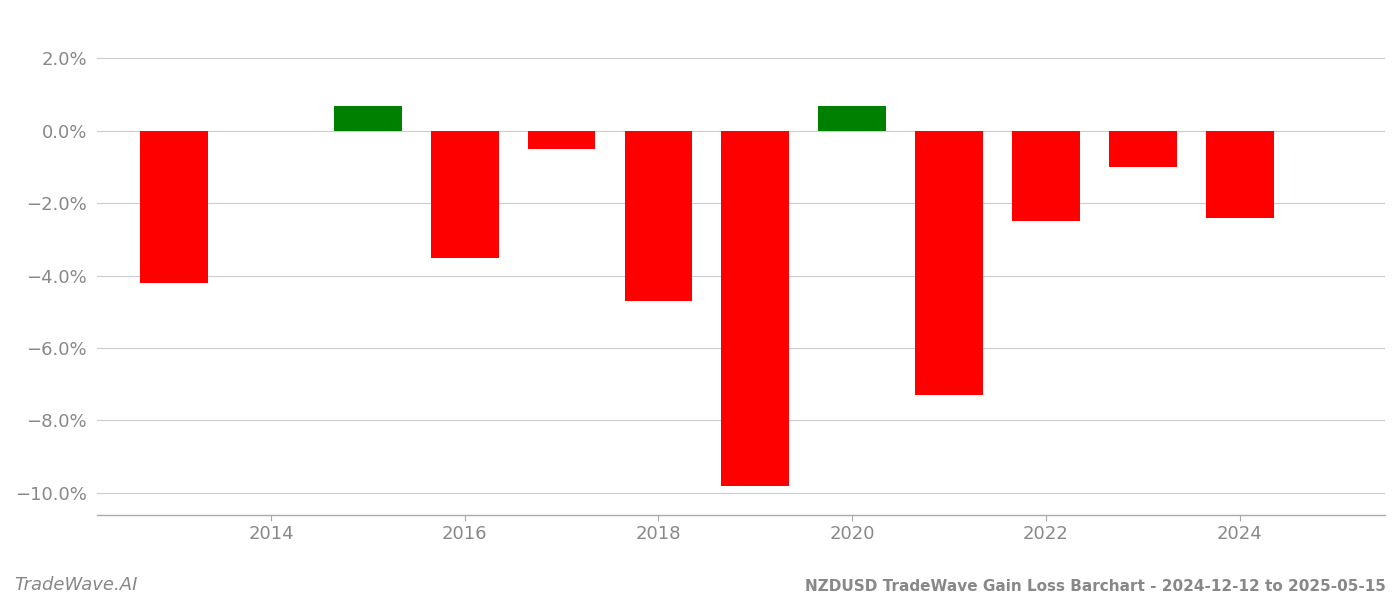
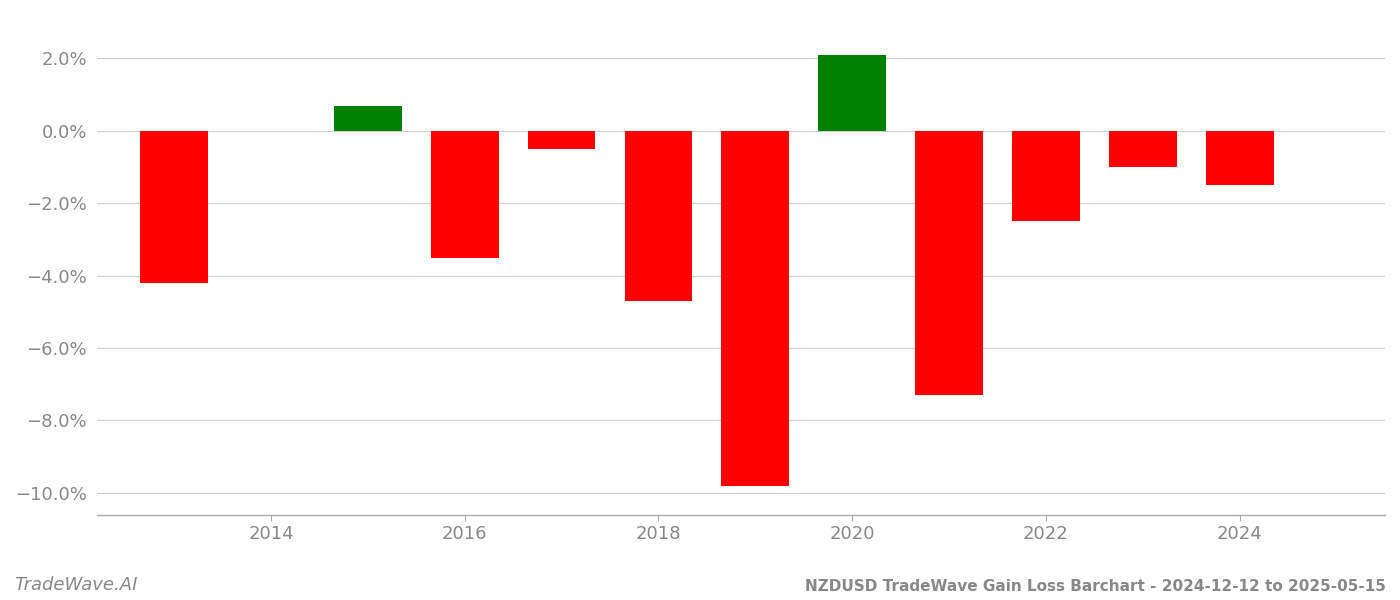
2020: 0.7% -> 2.1%
2024: -2.4% -> -1.5%
